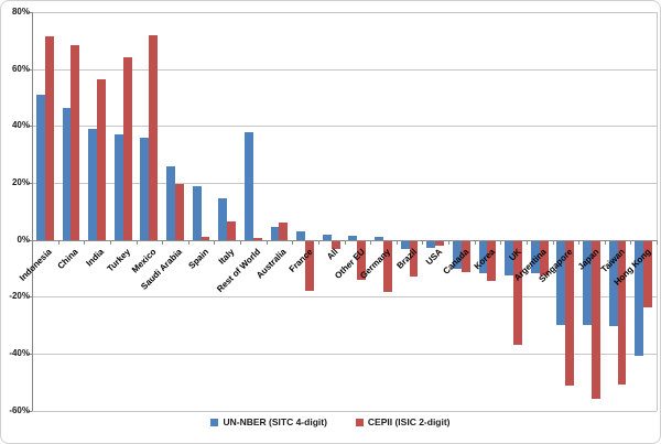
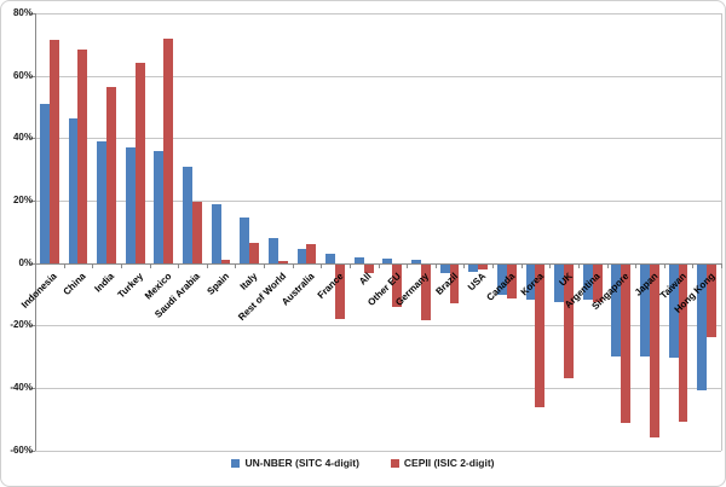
UN-NBER (SITC 4-digit)/Saudi Arabia: 26% -> 31%
UN-NBER (SITC 4-digit)/Rest of World: 38% -> 8%
CEPII (ISIC 2-digit)/Korea: -14% -> -46%
